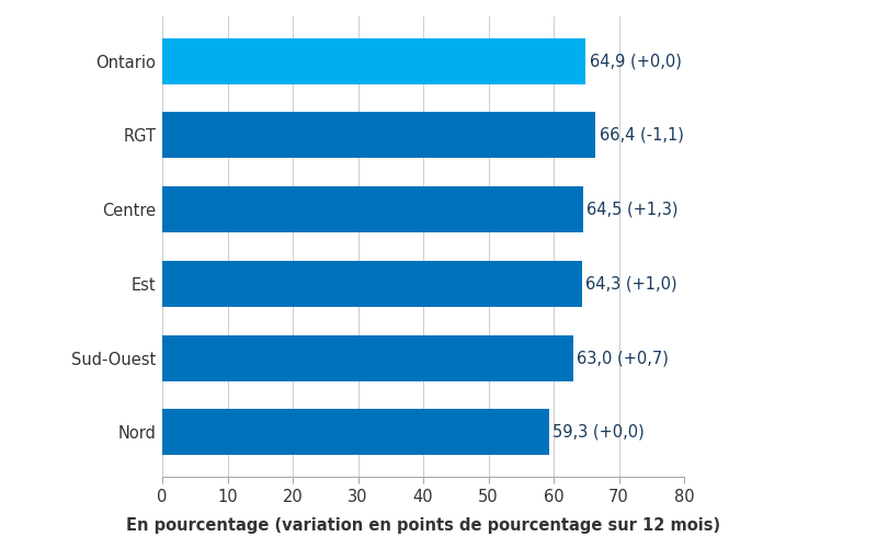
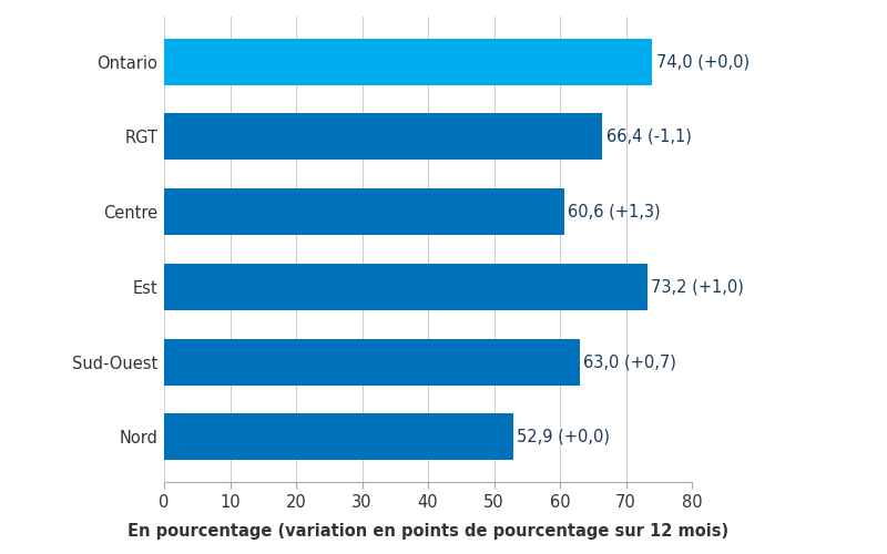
Ontario: 64,9 -> 74,0
Centre: 64,5 -> 60,6
Est: 64,3 -> 73,2
Nord: 59,3 -> 52,9
